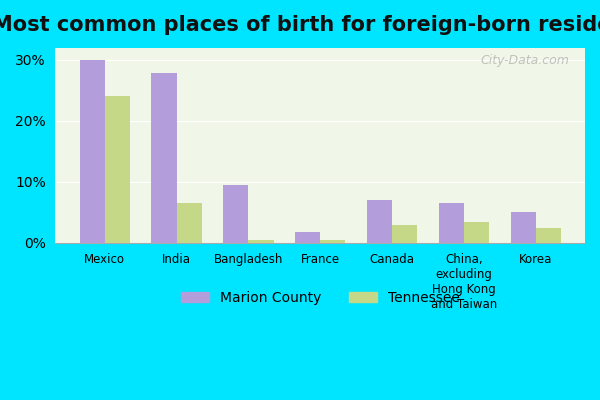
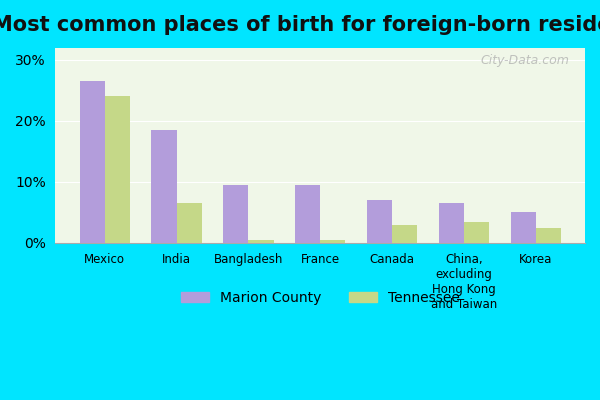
Marion County/Mexico: 30.0% -> 26.5%
Marion County/India: 27.8% -> 18.5%
Marion County/France: 1.8% -> 9.5%
